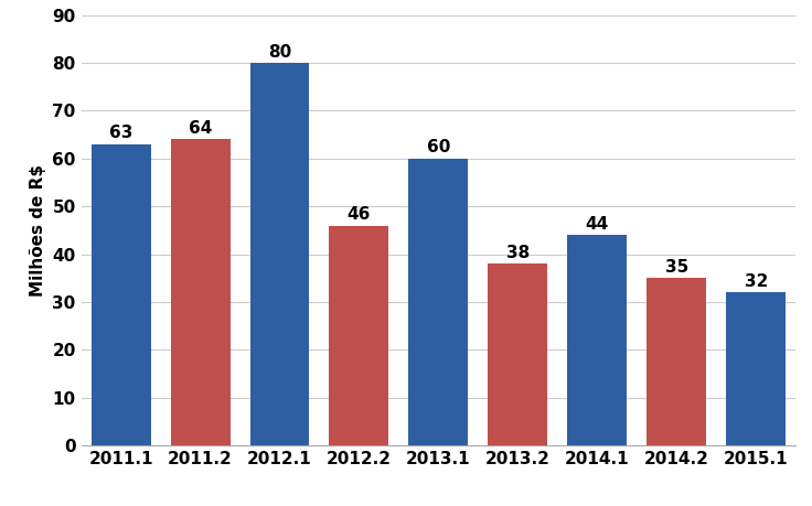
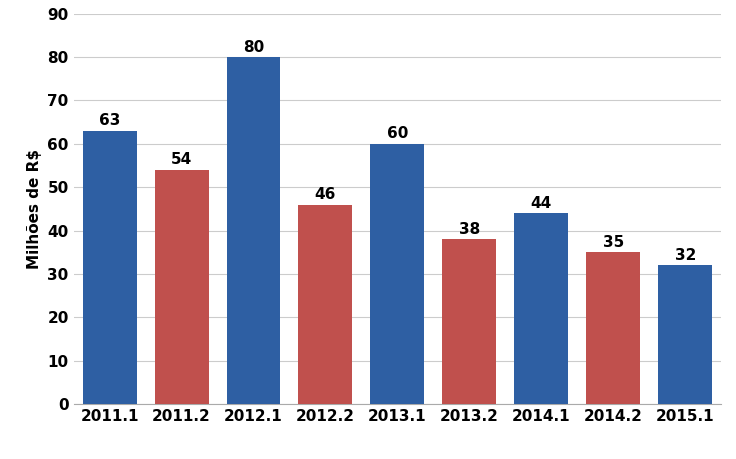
2011.2: 64 -> 54
